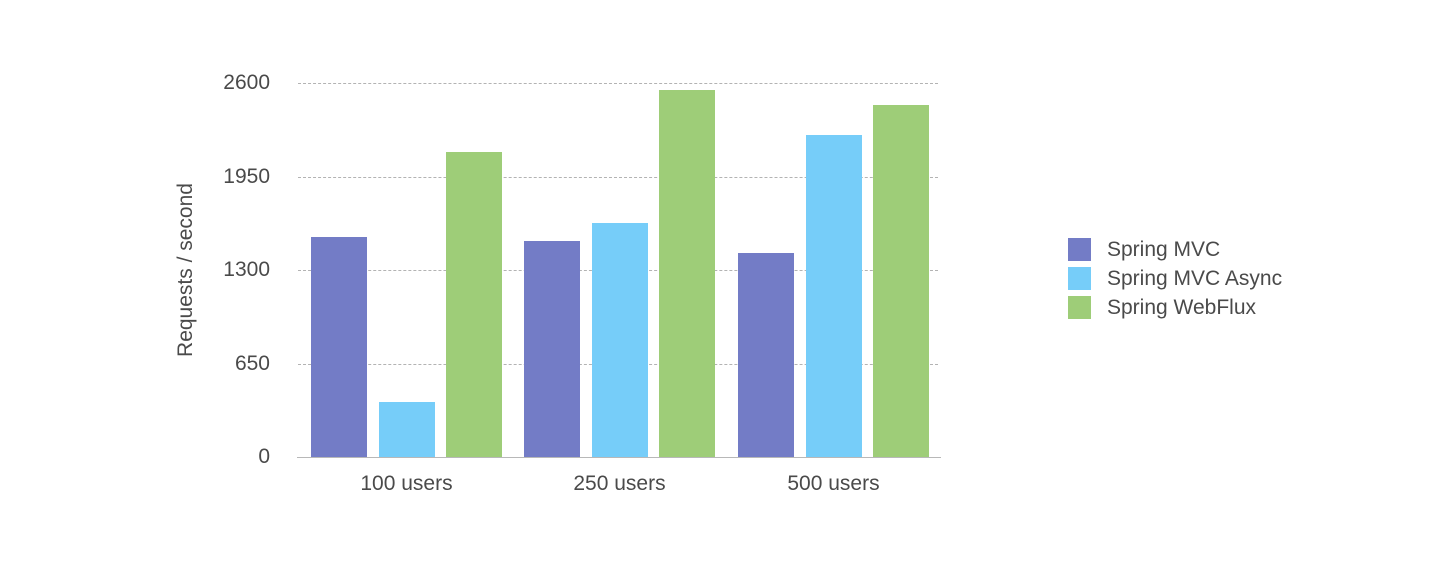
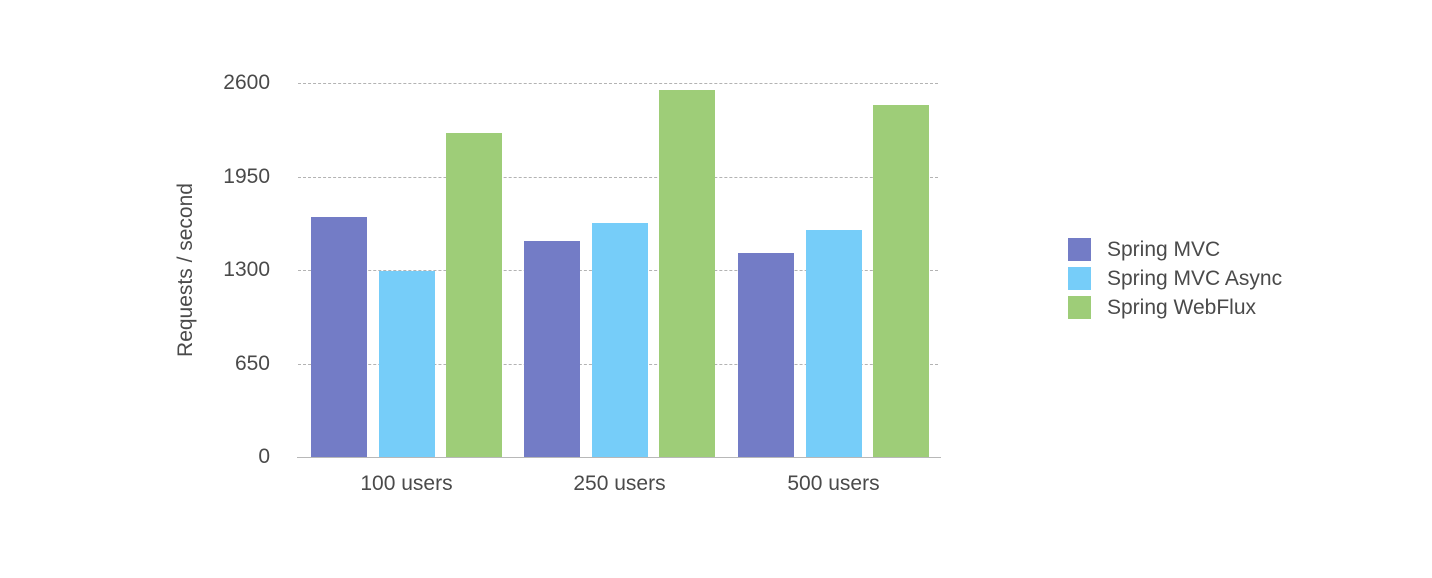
Spring MVC/100 users: 1530 -> 1670
Spring MVC Async/100 users: 380 -> 1290
Spring WebFlux/100 users: 2120 -> 2250
Spring MVC Async/500 users: 2240 -> 1580
